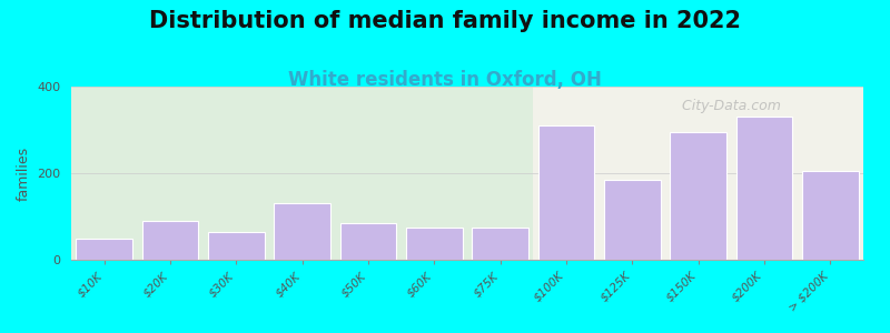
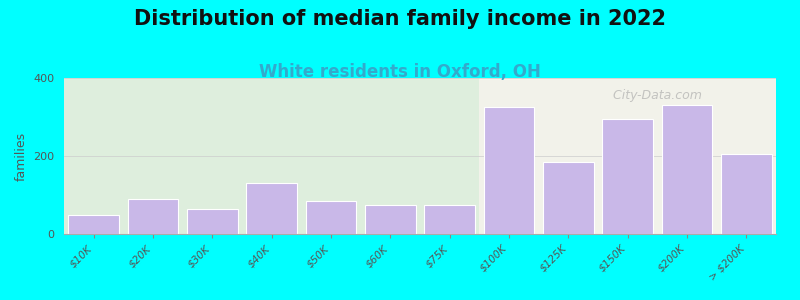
$100K: 310 -> 325
